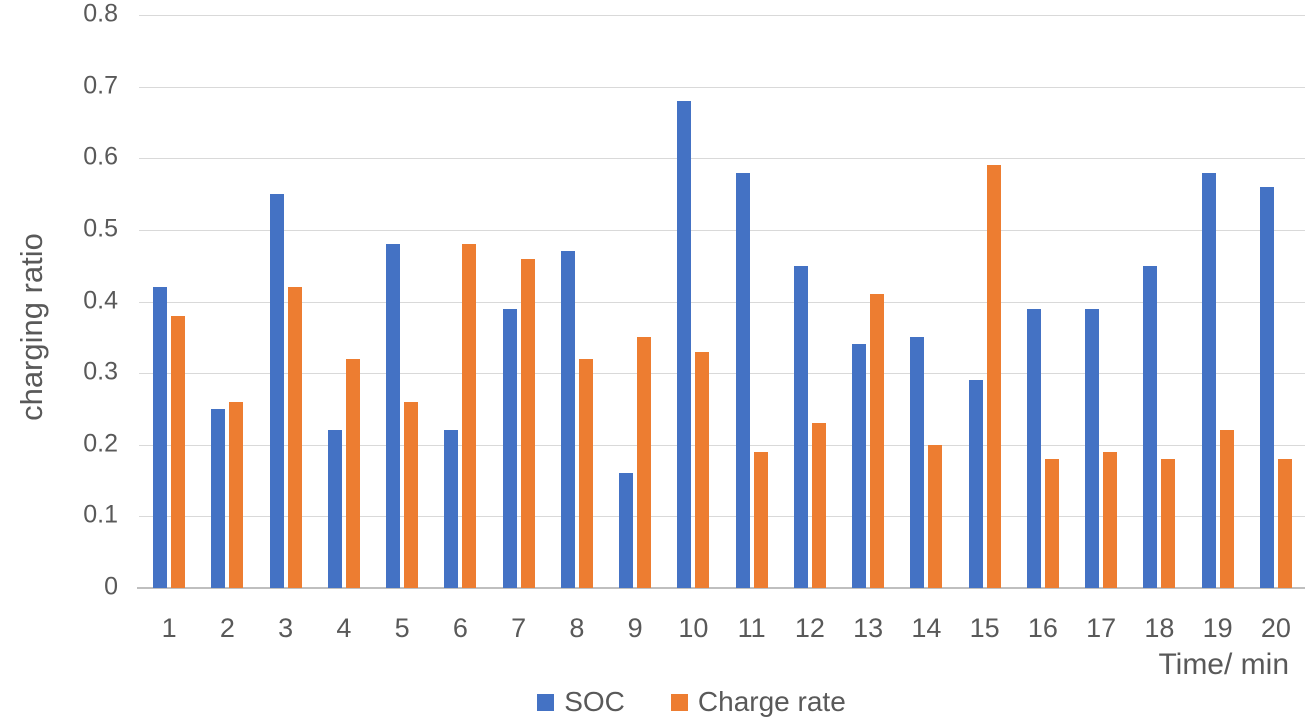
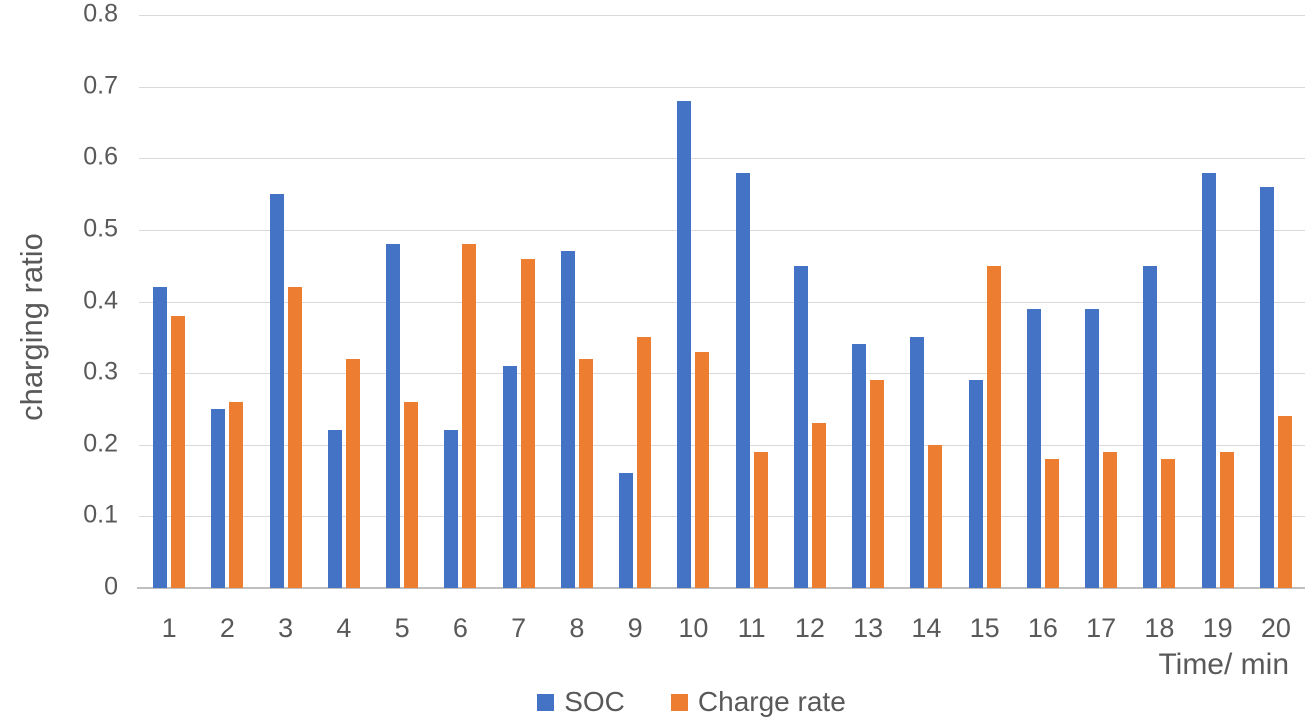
SOC/7: 0.39 -> 0.31
Charge rate/13: 0.41 -> 0.29
Charge rate/15: 0.59 -> 0.45
Charge rate/19: 0.22 -> 0.19
Charge rate/20: 0.18 -> 0.24
